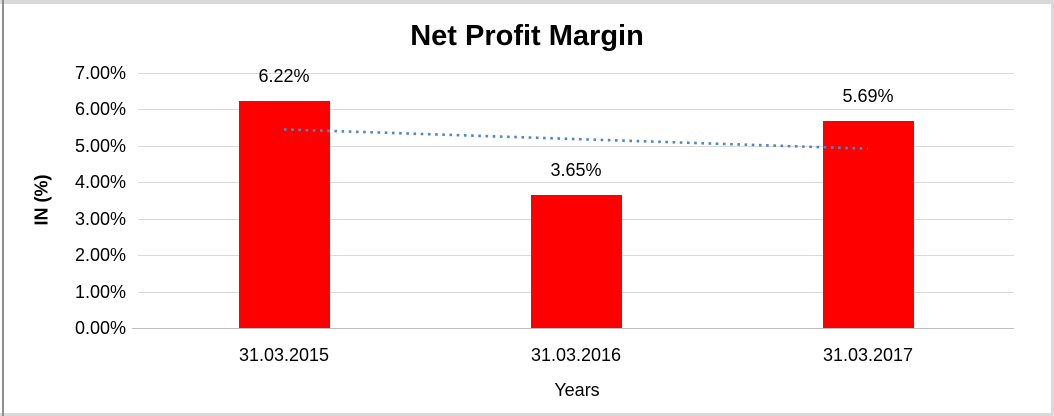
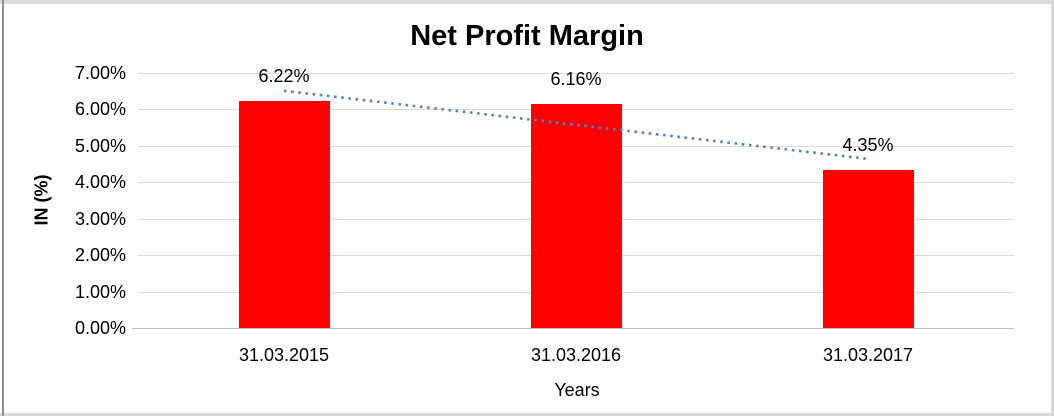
31.03.2016: 3.65% -> 6.16%
31.03.2017: 5.69% -> 4.35%
